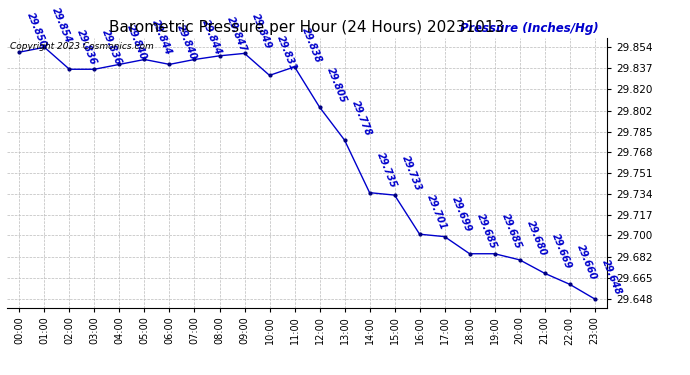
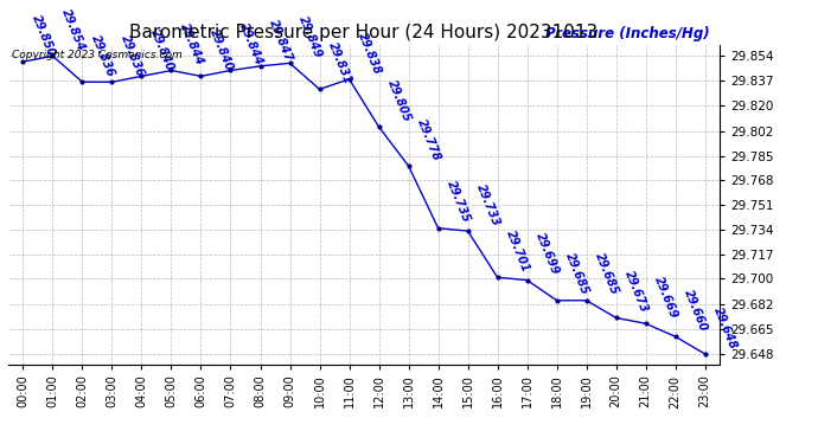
20:00: 29.680 -> 29.673
